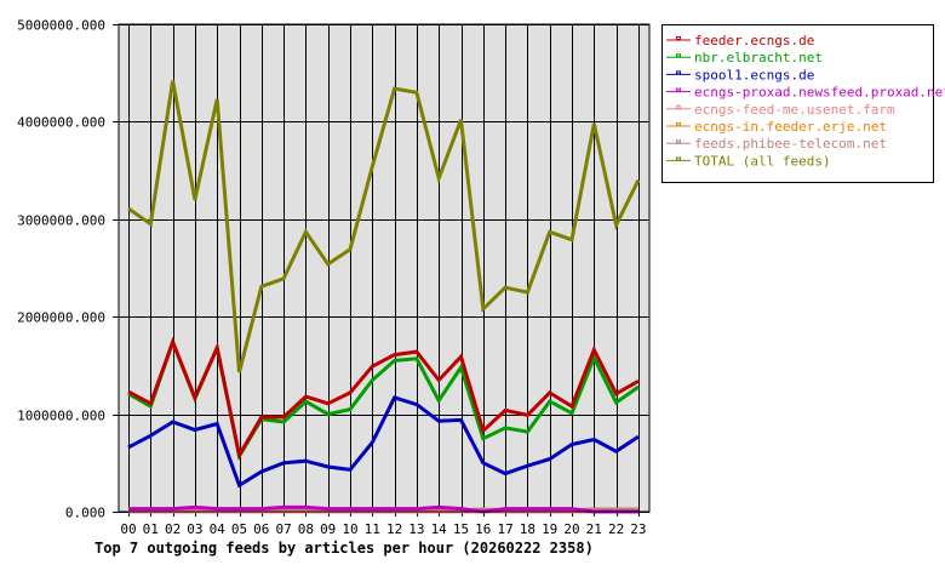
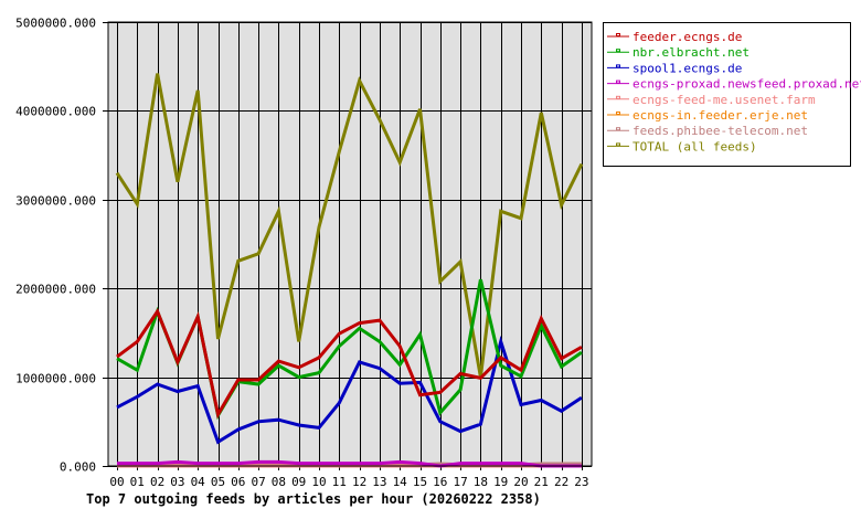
TOTAL (all feeds)/00: 3100000 -> 3300000
feeder.ecngs.de/01: 1100000 -> 1400000
TOTAL (all feeds)/09: 2500000 -> 1400000
nbr.elbracht.net/13: 1600000 -> 1400000
TOTAL (all feeds)/13: 4300000 -> 3900000
feeder.ecngs.de/15: 1600000 -> 800000
nbr.elbracht.net/16: 800000 -> 600000
nbr.elbracht.net/18: 800000 -> 2100000
TOTAL (all feeds)/18: 2200000 -> 1000000
spool1.ecngs.de/19: 500000 -> 1400000
